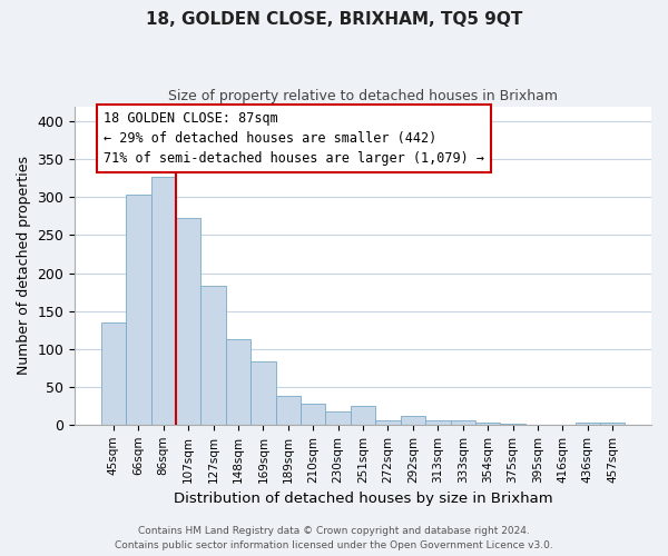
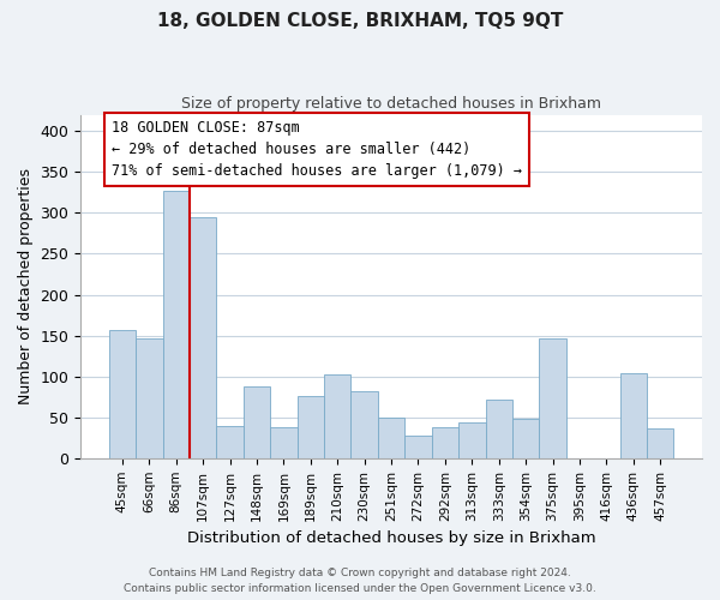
45sqm: 135 -> 156
66sqm: 303 -> 146
107sqm: 272 -> 294
127sqm: 183 -> 40
148sqm: 113 -> 88
169sqm: 84 -> 38
189sqm: 38 -> 76
210sqm: 28 -> 102
230sqm: 17 -> 82
251sqm: 25 -> 50
272sqm: 5 -> 28
292sqm: 11 -> 38
313sqm: 5 -> 44
333sqm: 5 -> 72
354sqm: 2 -> 48
375sqm: 1 -> 146
436sqm: 3 -> 104
457sqm: 3 -> 36
